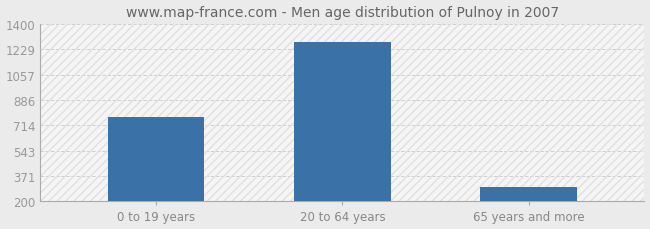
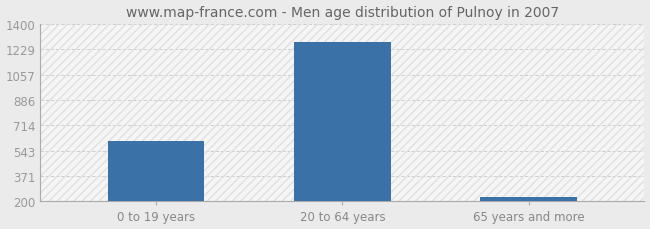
0 to 19 years: 770 -> 610
65 years and more: 300 -> 230
